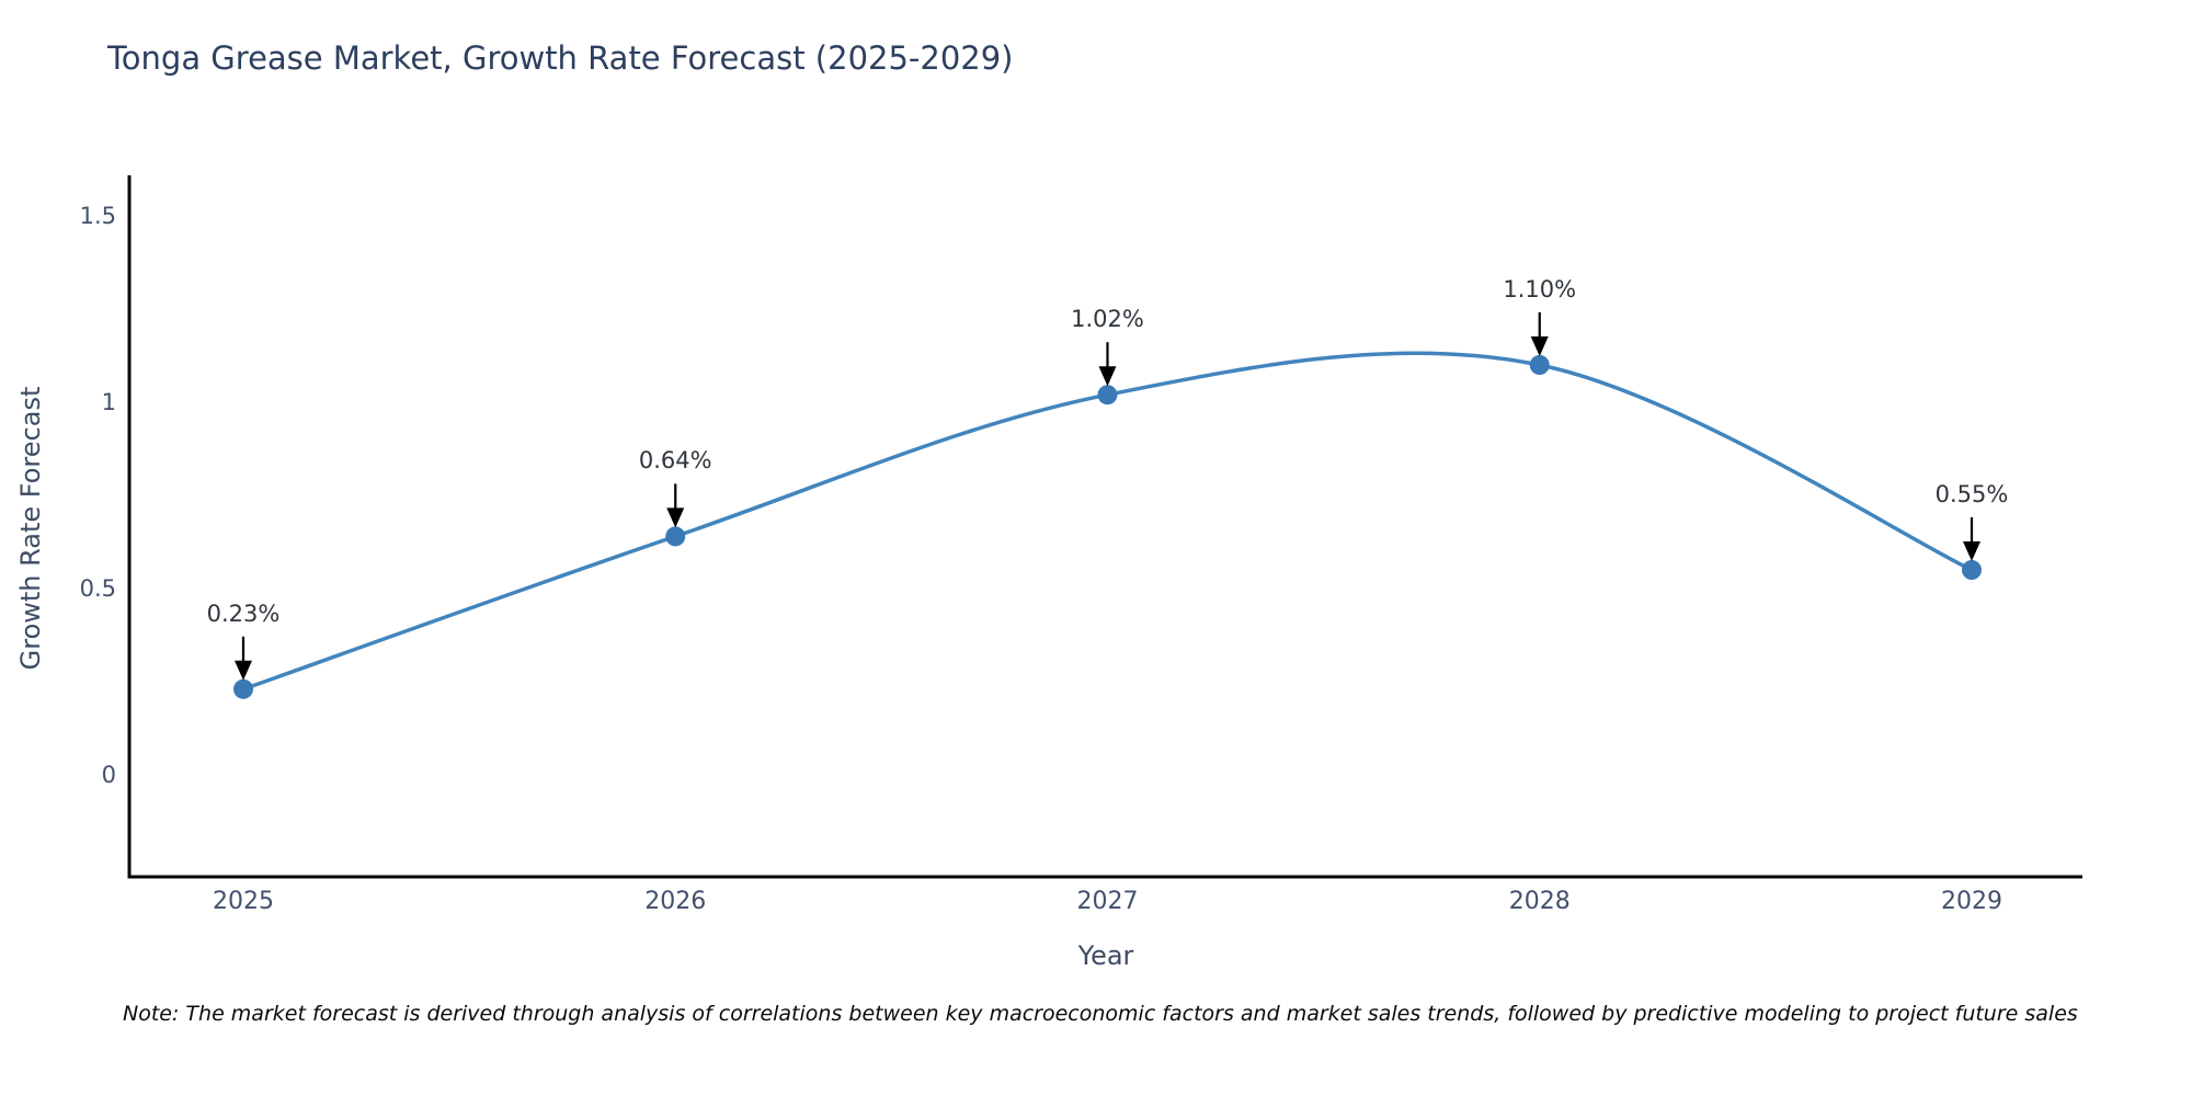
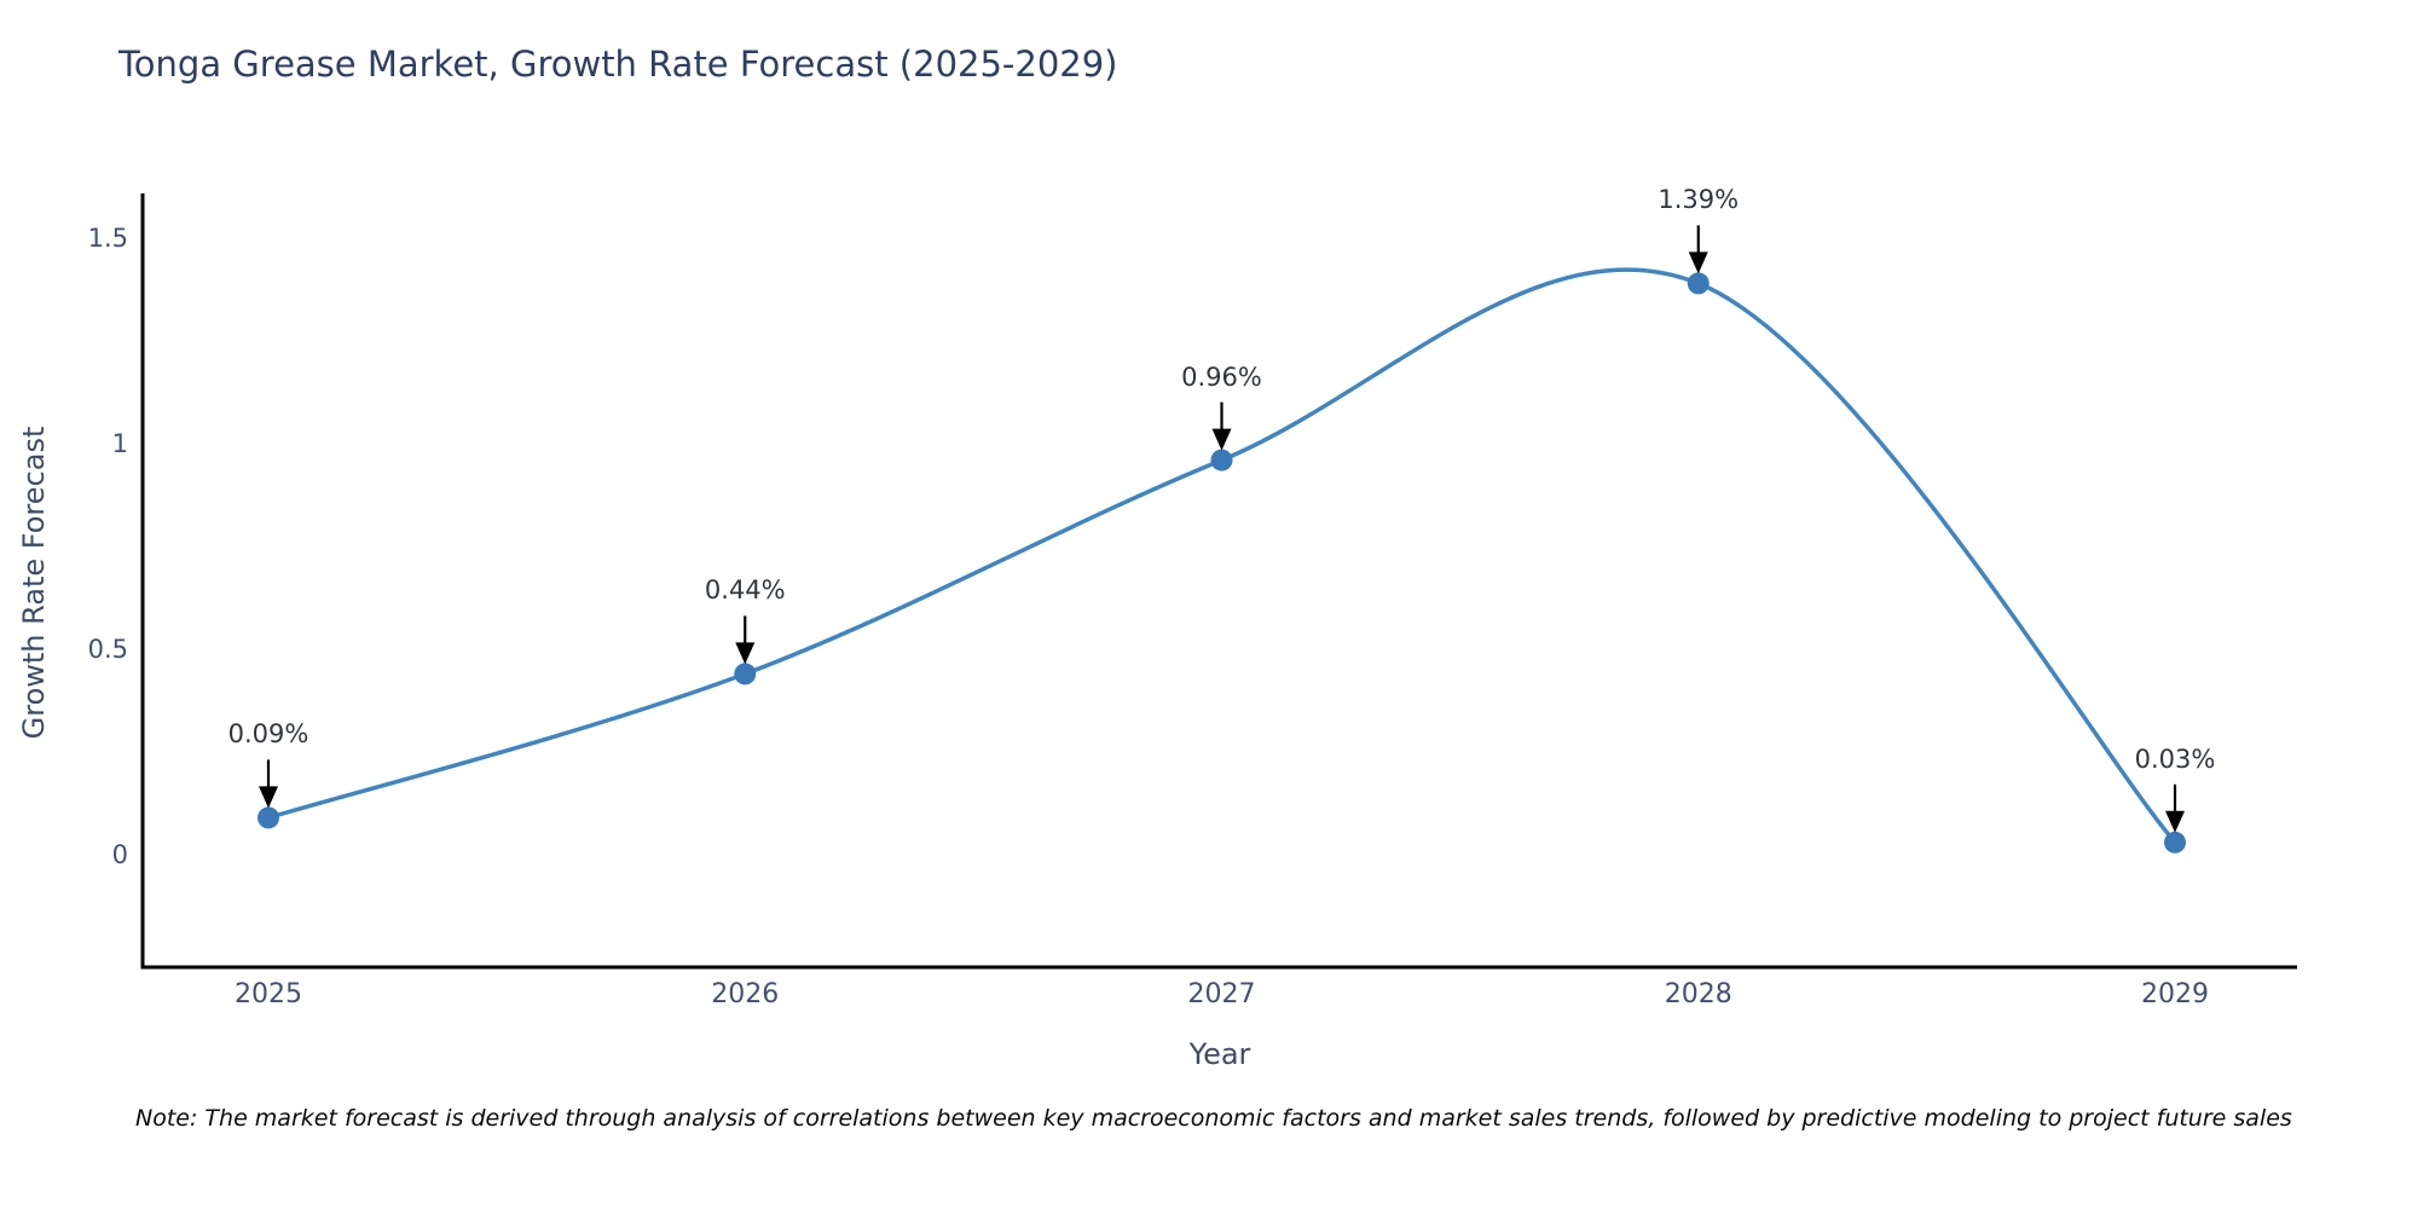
2025: 0.23% -> 0.09%
2026: 0.64% -> 0.44%
2027: 1.02% -> 0.96%
2028: 1.10% -> 1.39%
2029: 0.55% -> 0.03%
